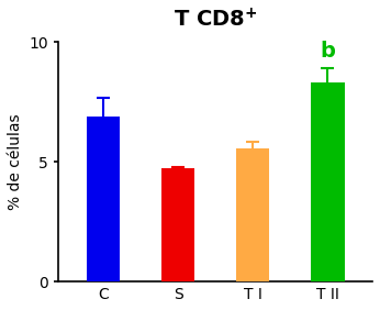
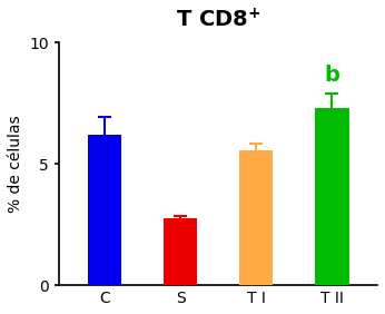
C: 6.90 -> 6.20
S: 4.72 -> 2.75
T II: 8.30 -> 7.30
